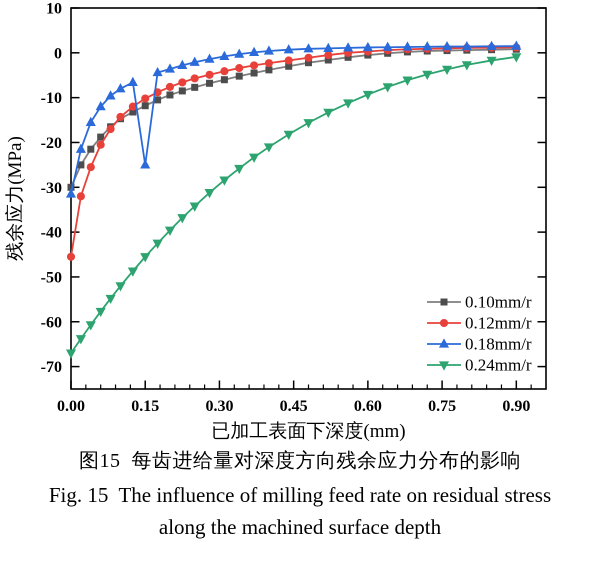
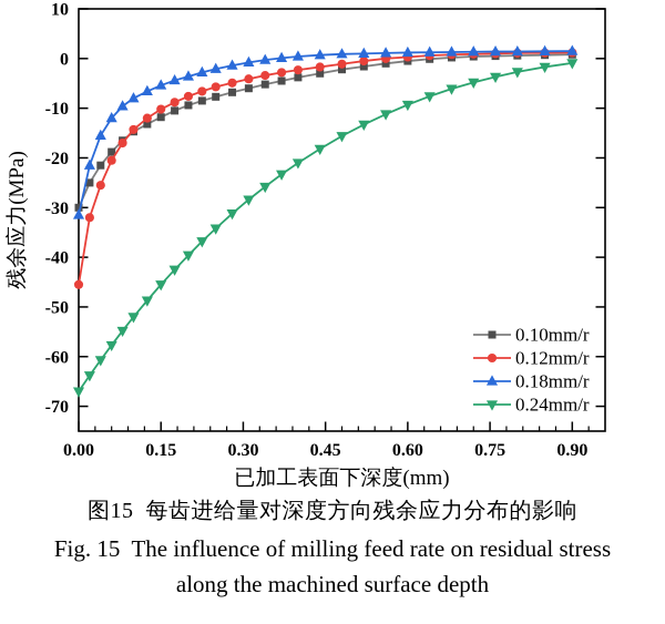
0.18mm/r/0.15: -25 -> -5
